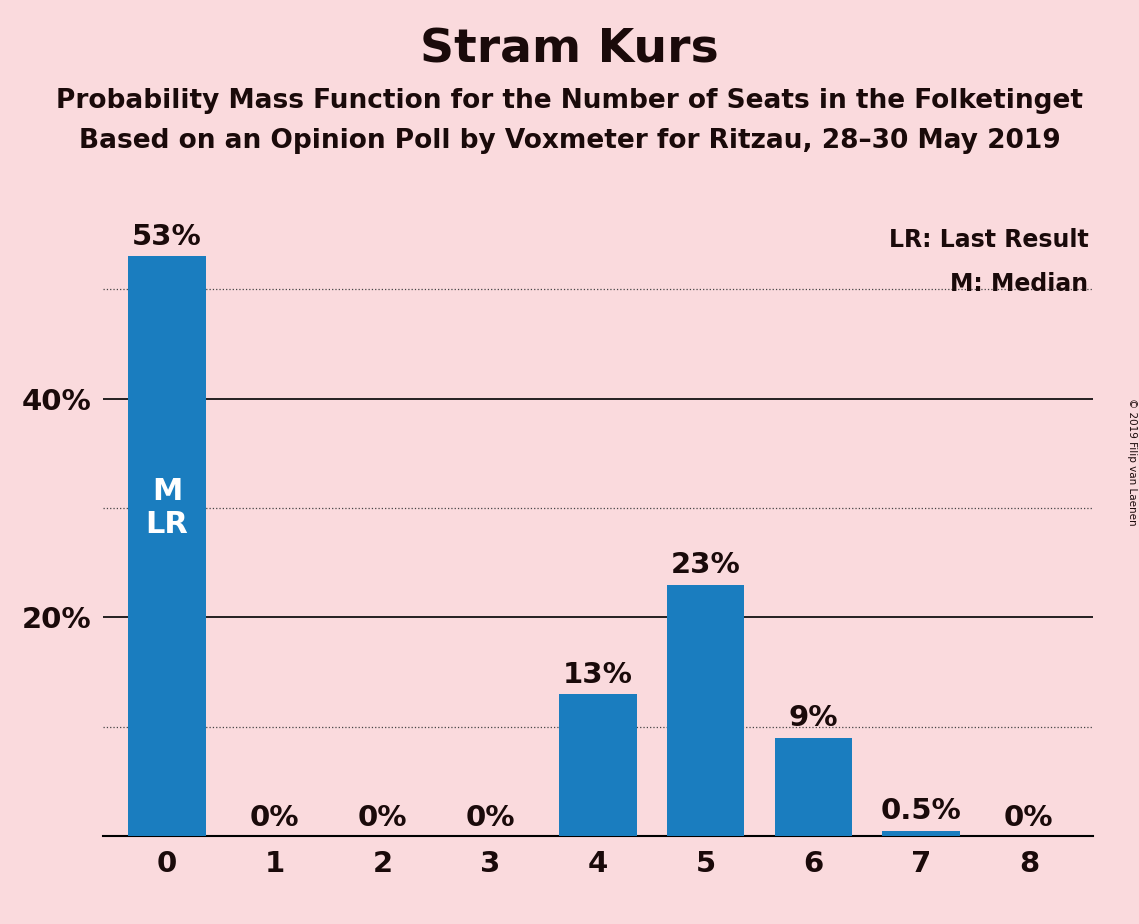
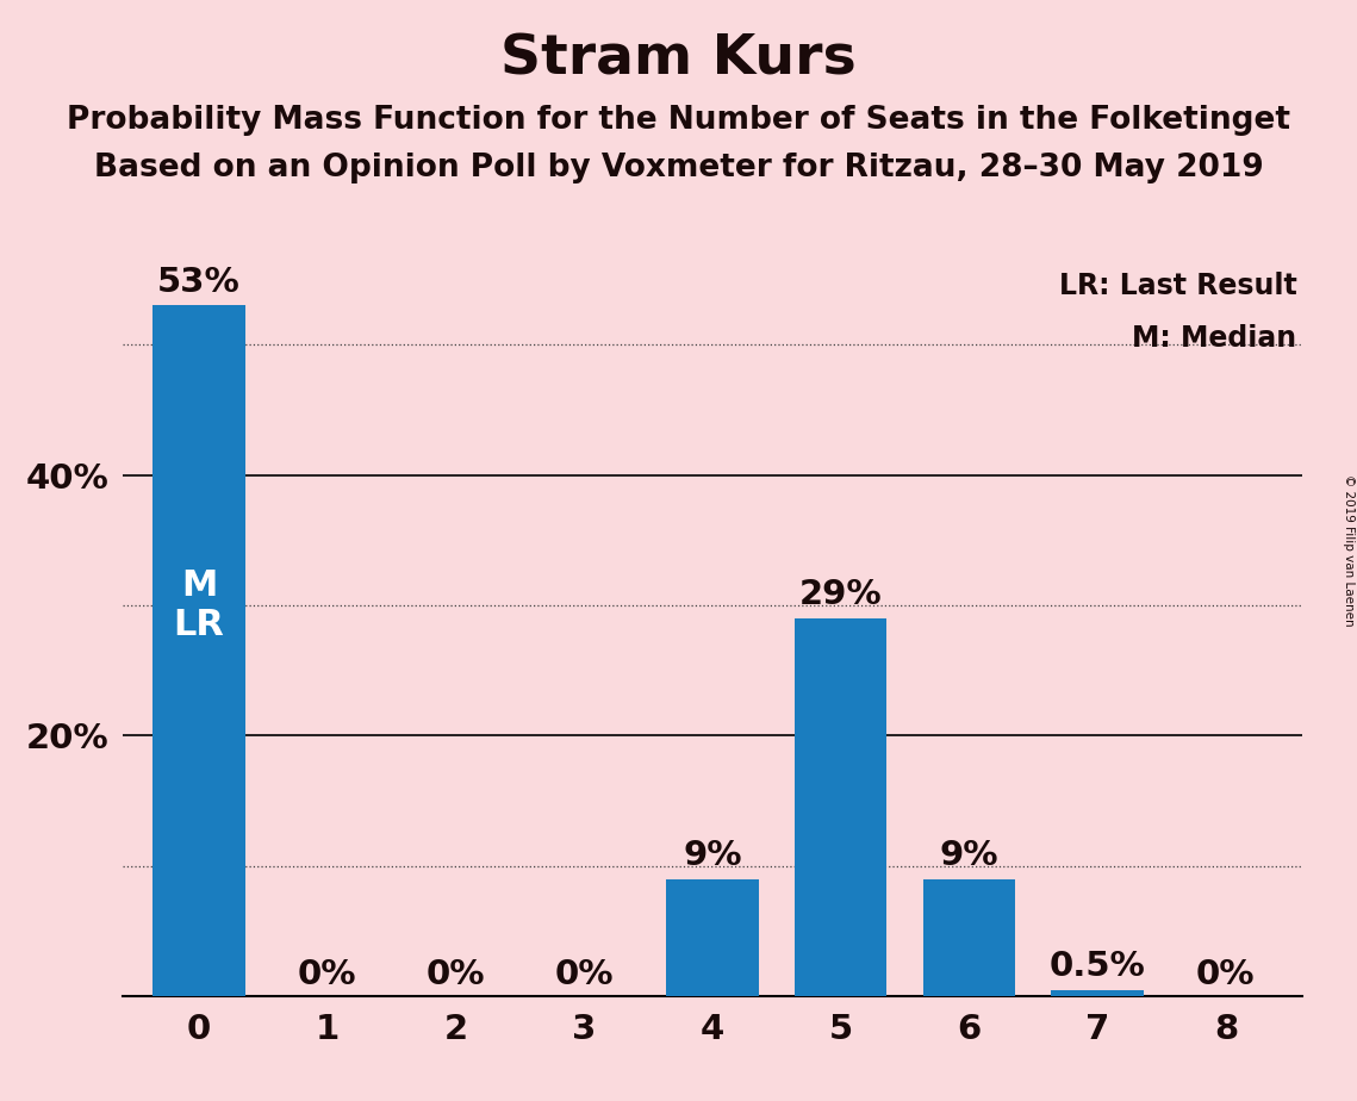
4: 13% -> 9%
5: 23% -> 29%
